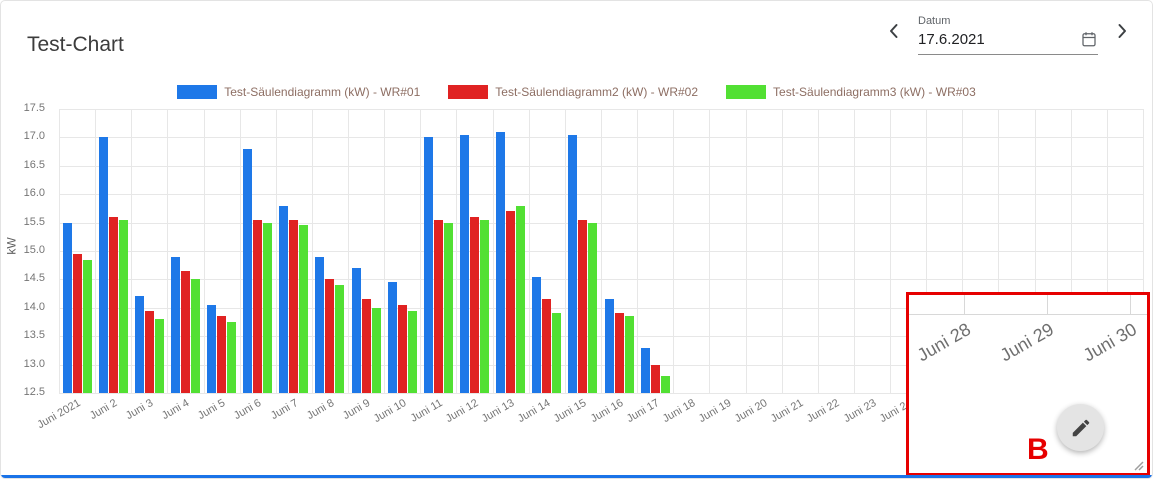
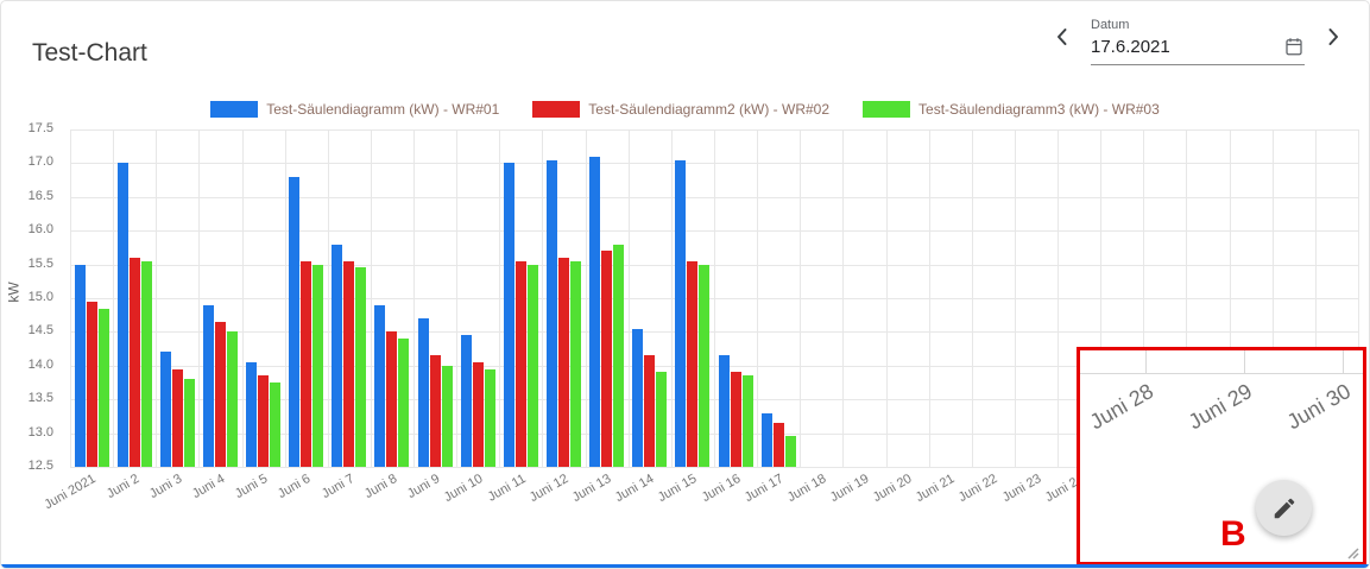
Test-Säulendiagramm2 (kW) - WR#02/Juni 17: 13.0 -> 13.2
Test-Säulendiagramm3 (kW) - WR#03/Juni 17: 12.8 -> 12.9
